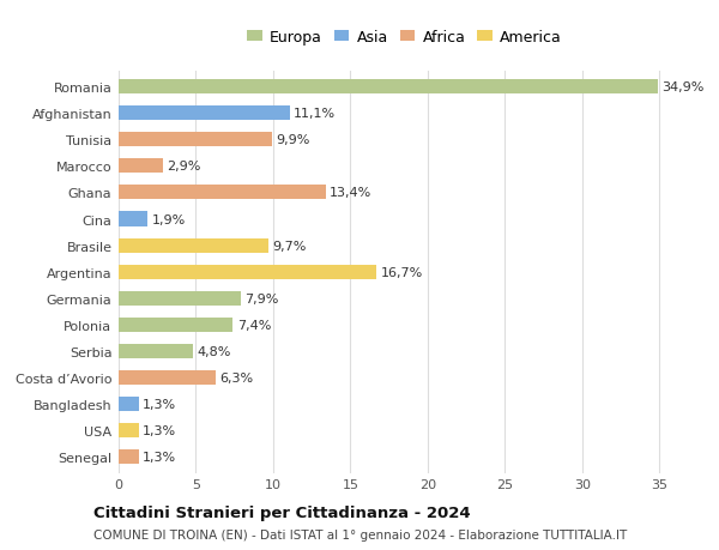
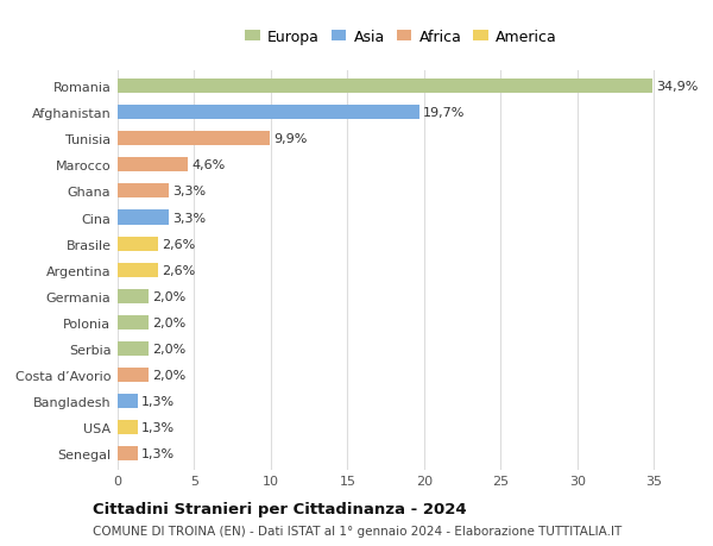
Afghanistan: 11,1% -> 19,7%
Marocco: 2,9% -> 4,6%
Ghana: 13,4% -> 3,3%
Cina: 1,9% -> 3,3%
Brasile: 9,7% -> 2,6%
Argentina: 16,7% -> 2,6%
Germania: 7,9% -> 2,0%
Polonia: 7,4% -> 2,0%
Serbia: 4,8% -> 2,0%
Costa d’Avorio: 6,3% -> 2,0%
